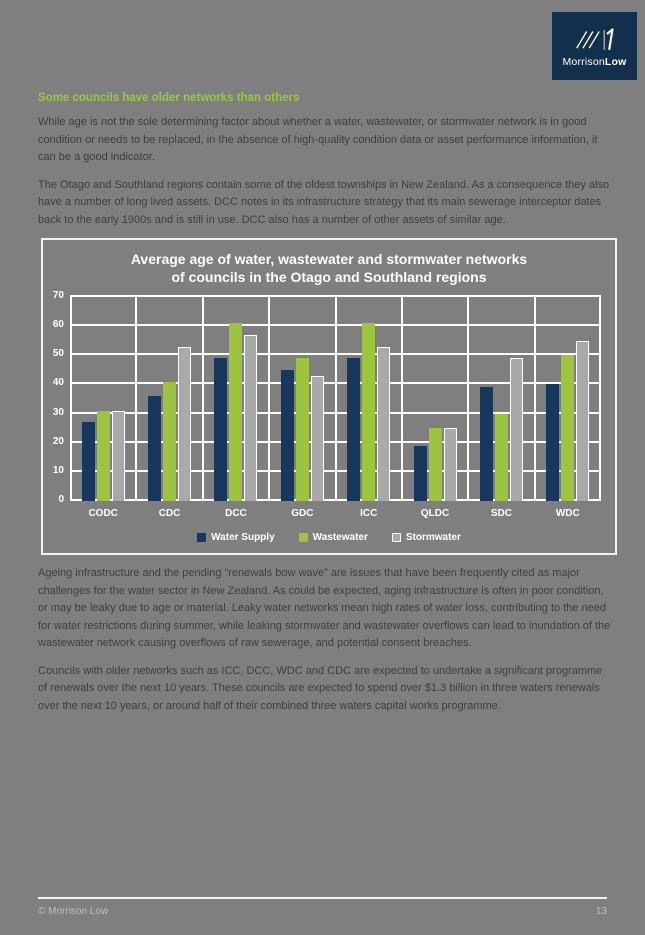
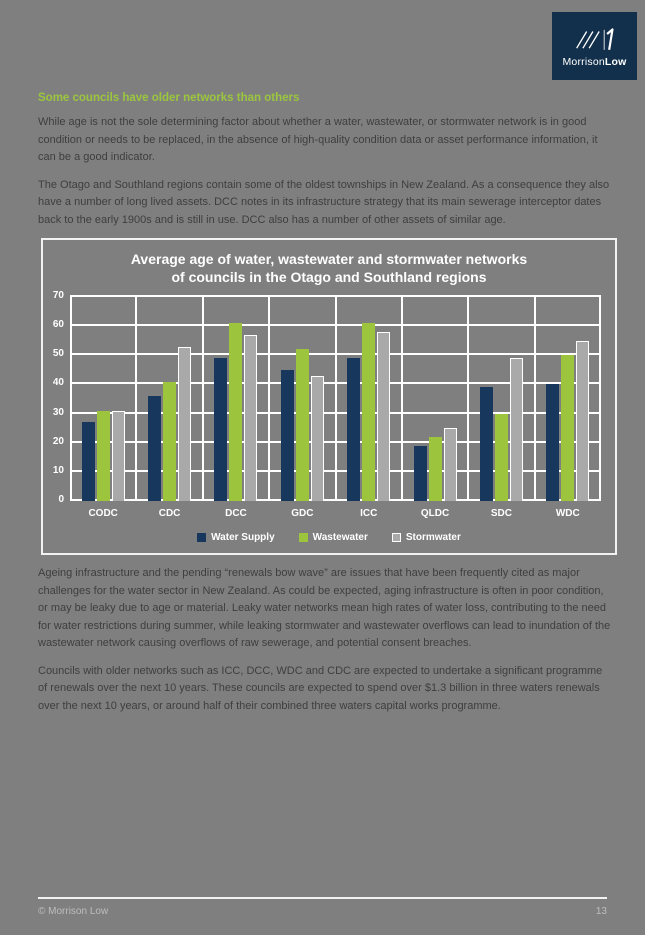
Wastewater/GDC: 49 -> 52
Stormwater/ICC: 53 -> 58
Wastewater/QLDC: 25 -> 22
